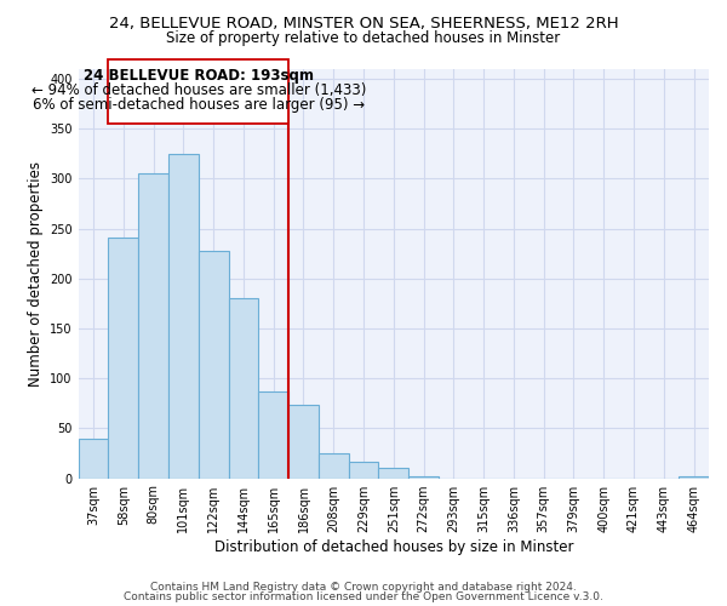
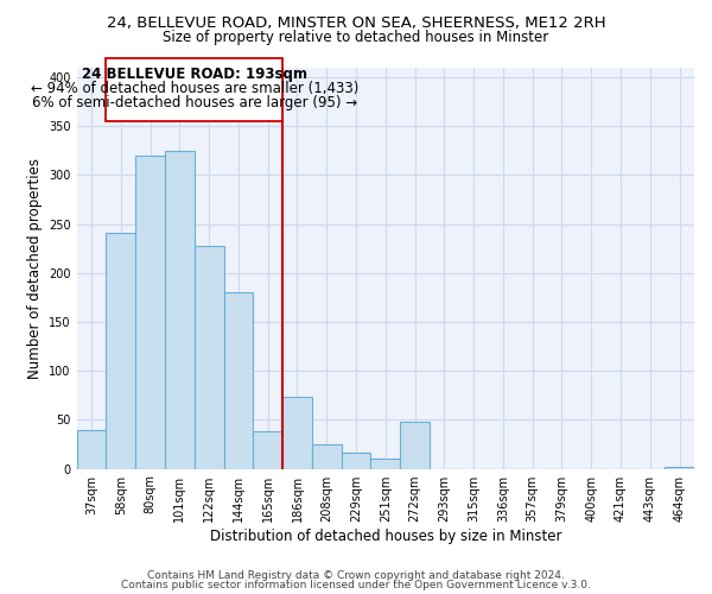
80sqm: 305 -> 320
165sqm: 87 -> 38
272sqm: 2 -> 48
